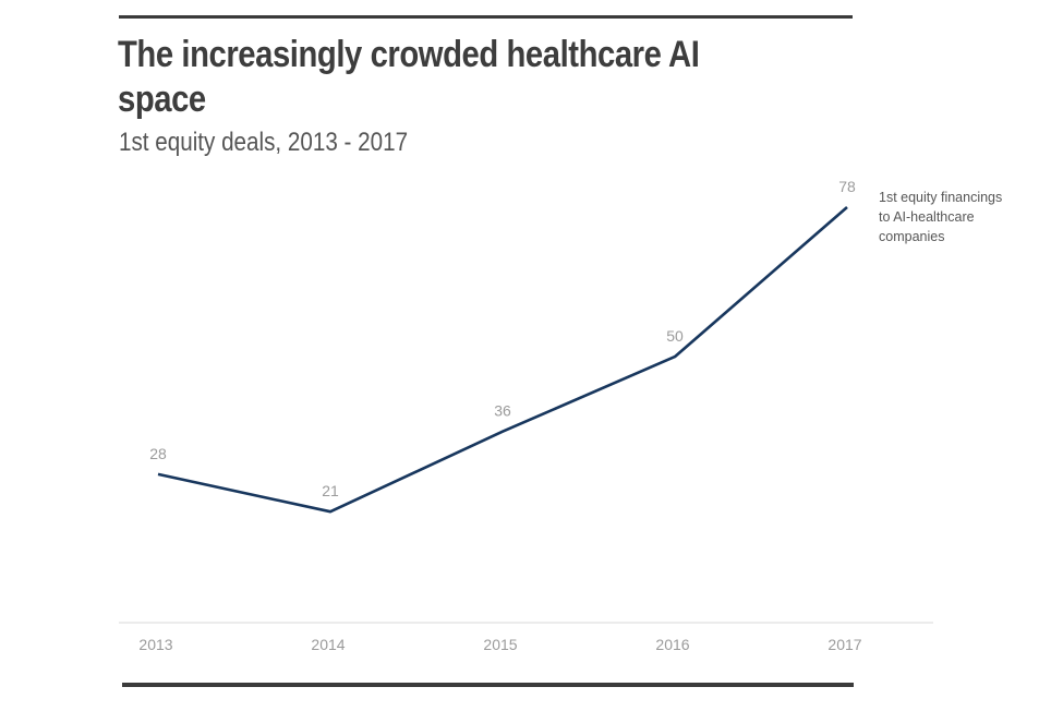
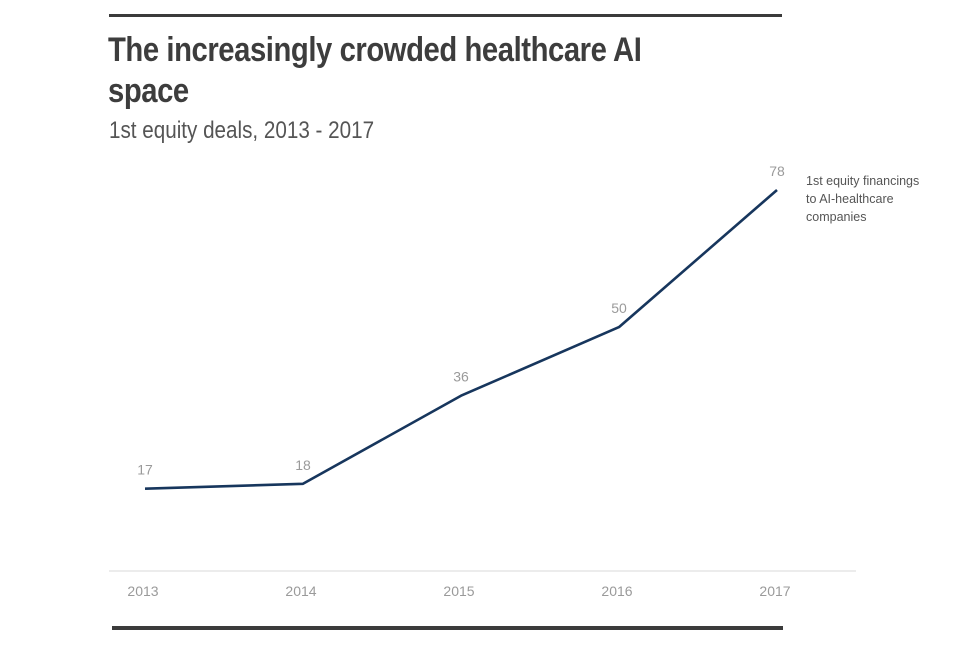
2013: 28 -> 17
2014: 21 -> 18
